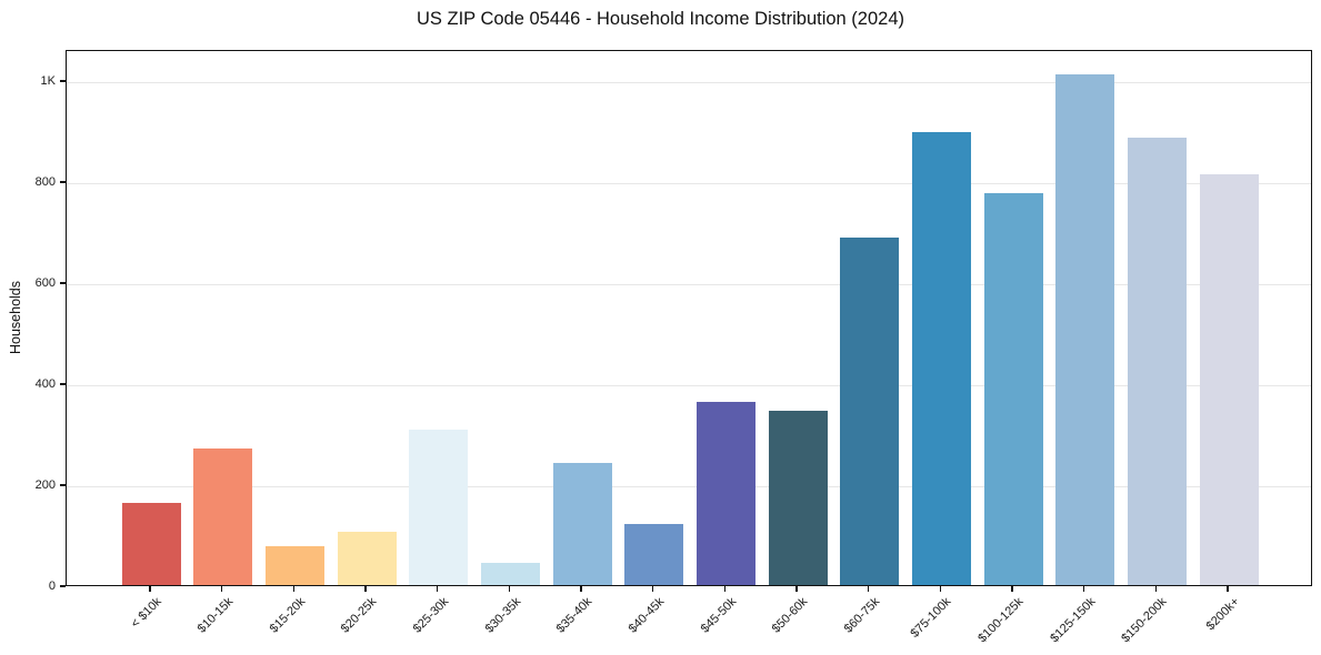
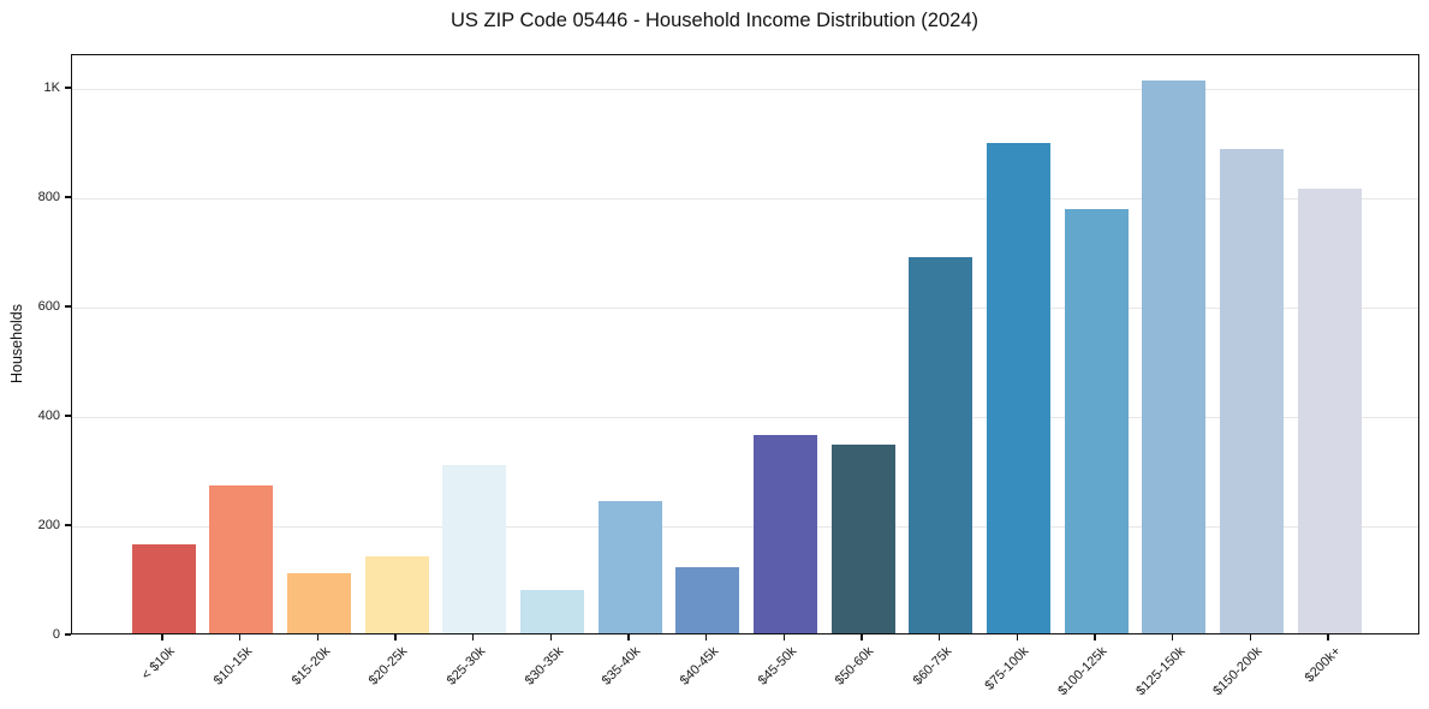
$15-20k: 80 -> 110
$20-25k: 110 -> 140
$30-35k: 40 -> 80
